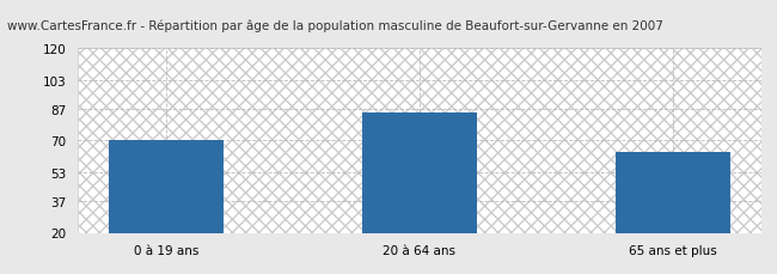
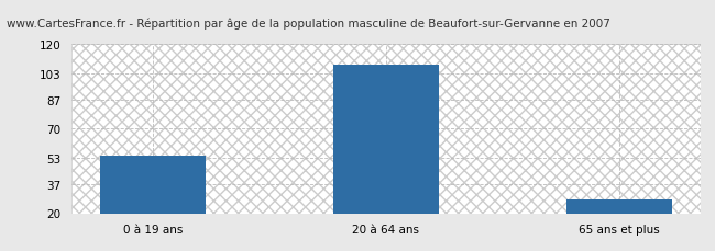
0 à 19 ans: 70 -> 54
20 à 64 ans: 85 -> 108
65 ans et plus: 64 -> 28
